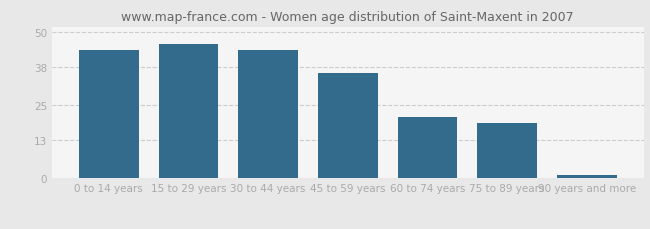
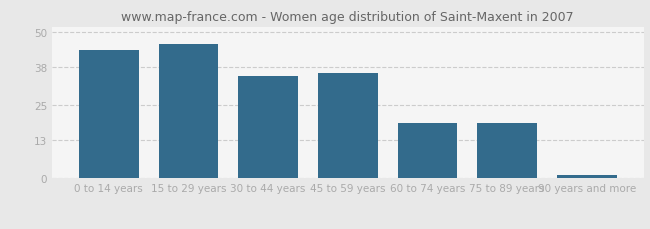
30 to 44 years: 44 -> 35
60 to 74 years: 21 -> 19
